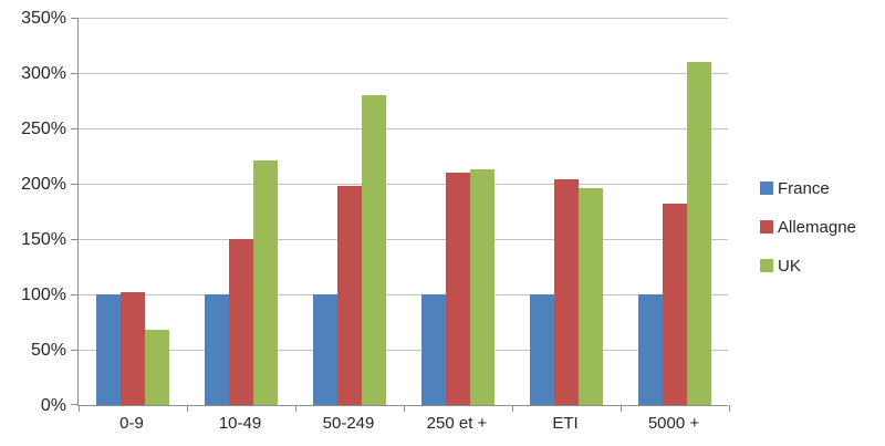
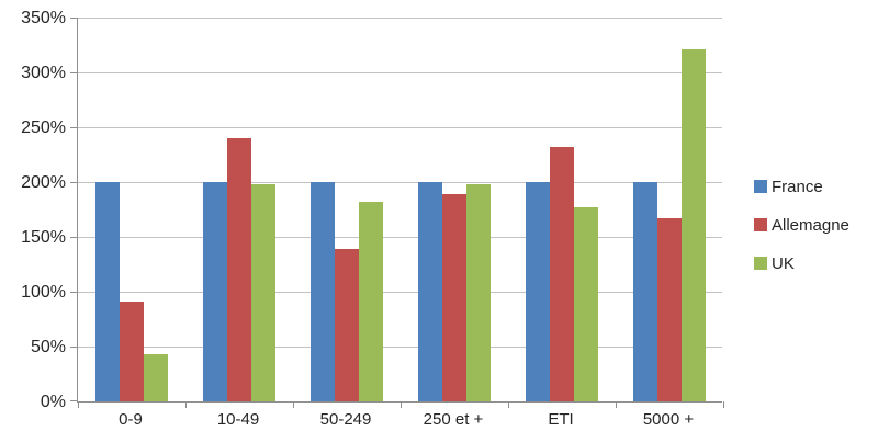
France/0-9: 100% -> 200%
Allemagne/0-9: 102% -> 91%
UK/0-9: 68% -> 43%
France/10-49: 100% -> 200%
Allemagne/10-49: 150% -> 240%
UK/10-49: 221% -> 198%
France/50-249: 100% -> 200%
Allemagne/50-249: 198% -> 139%
UK/50-249: 280% -> 182%
France/250 et +: 100% -> 200%
Allemagne/250 et +: 210% -> 189%
UK/250 et +: 213% -> 198%
France/ETI: 100% -> 200%
Allemagne/ETI: 204% -> 232%
UK/ETI: 196% -> 177%
France/5000 +: 100% -> 200%
Allemagne/5000 +: 182% -> 167%
UK/5000 +: 310% -> 321%
